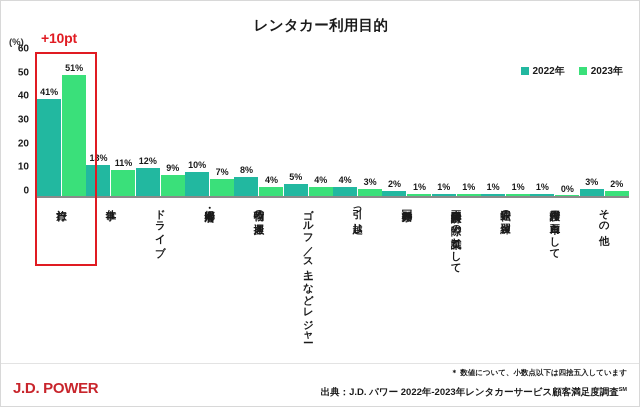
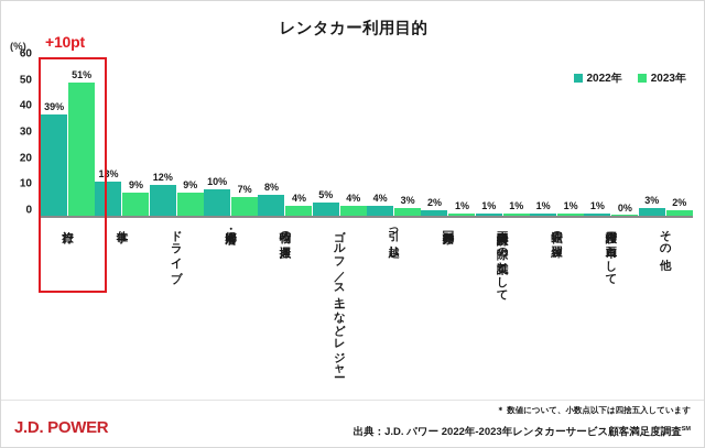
2022年/旅行: 41% -> 39%
2023年/仕事: 11% -> 9%
